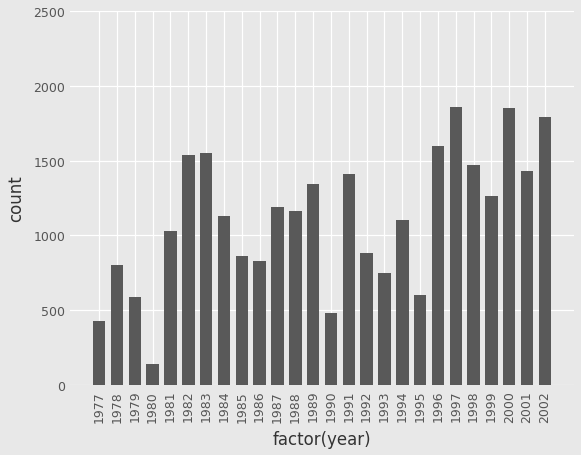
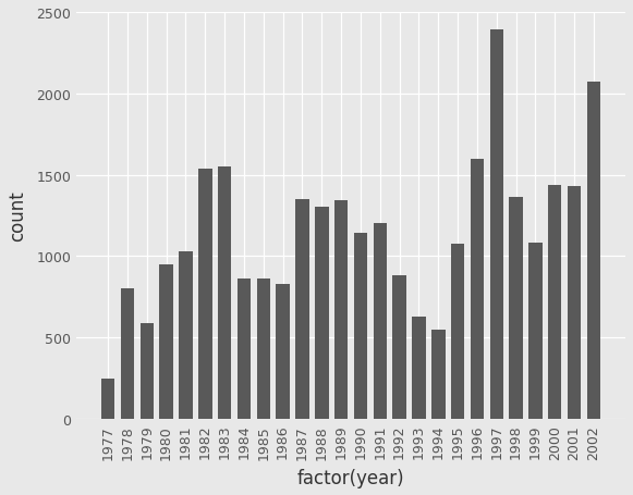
1977: 430 -> 250
1980: 140 -> 950
1984: 1130 -> 860
1987: 1190 -> 1350
1988: 1160 -> 1300
1990: 480 -> 1140
1991: 1410 -> 1200
1993: 750 -> 630
1994: 1100 -> 550
1995: 600 -> 1080
1997: 1860 -> 2390
1998: 1470 -> 1360
1999: 1260 -> 1080
2000: 1850 -> 1440
2002: 1790 -> 2070
